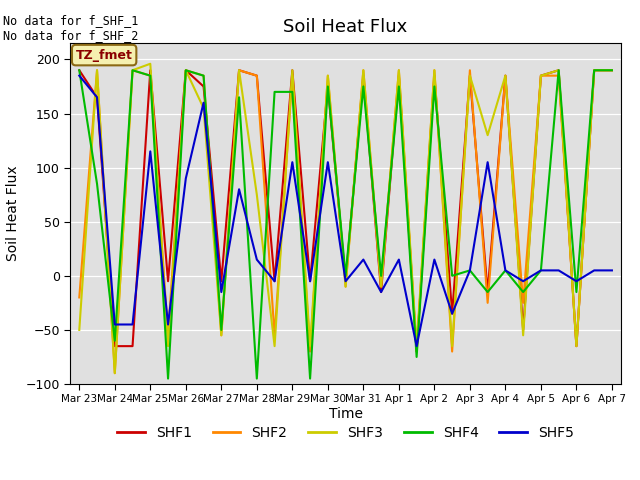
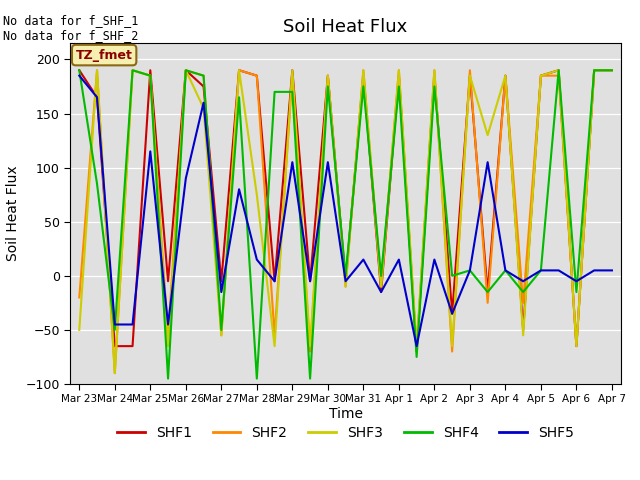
SHF4/Mar 24: -60 -> -50
SHF3/Mar 25: 196 -> 185
SHF1/Mar 30: 175 -> 185
